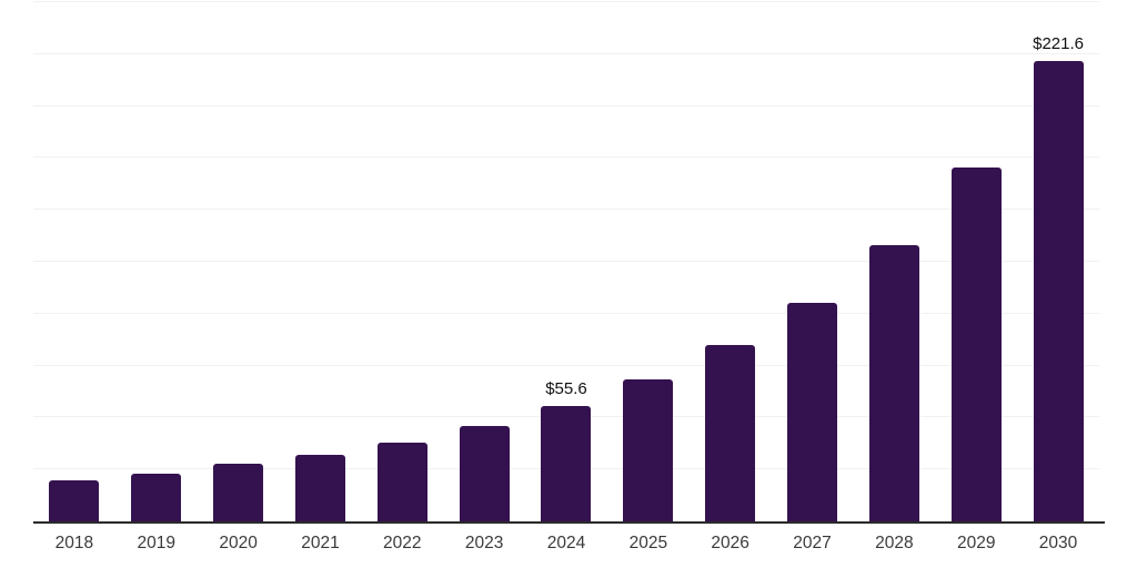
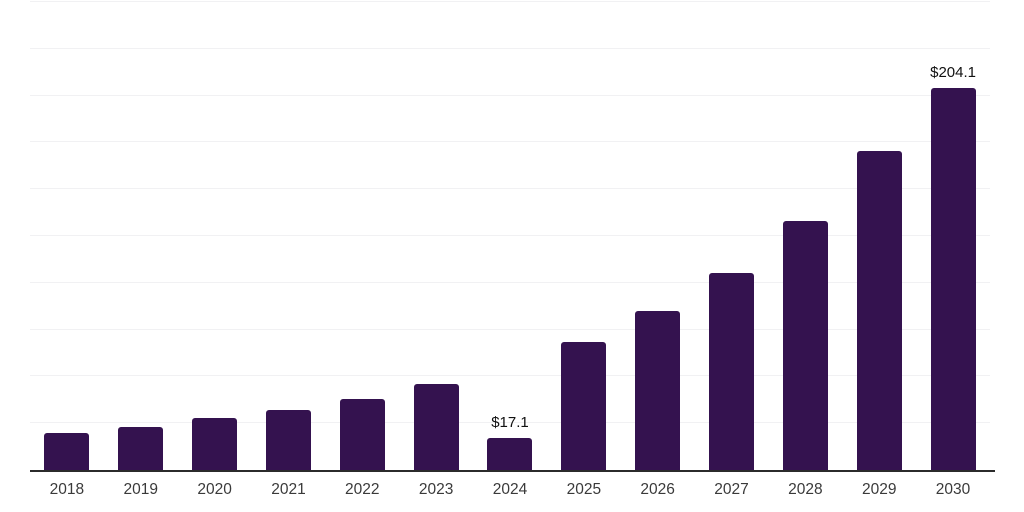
2024: $55.6 -> $17.1
2030: $221.6 -> $204.1
